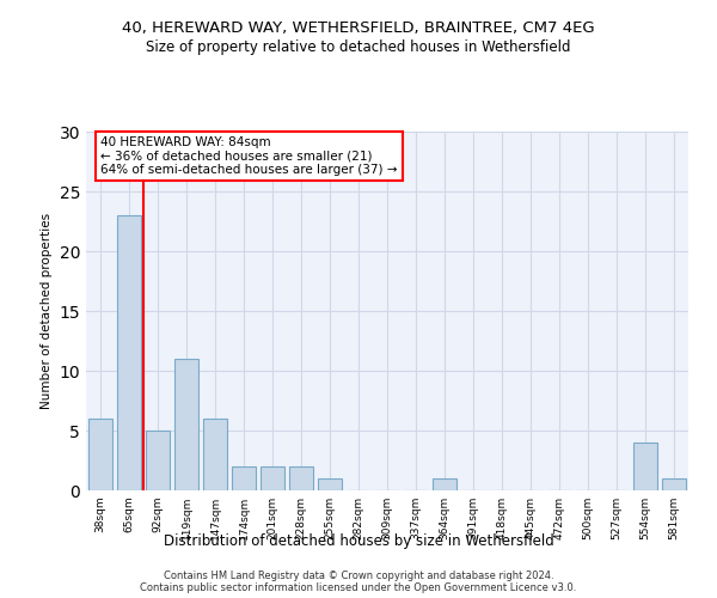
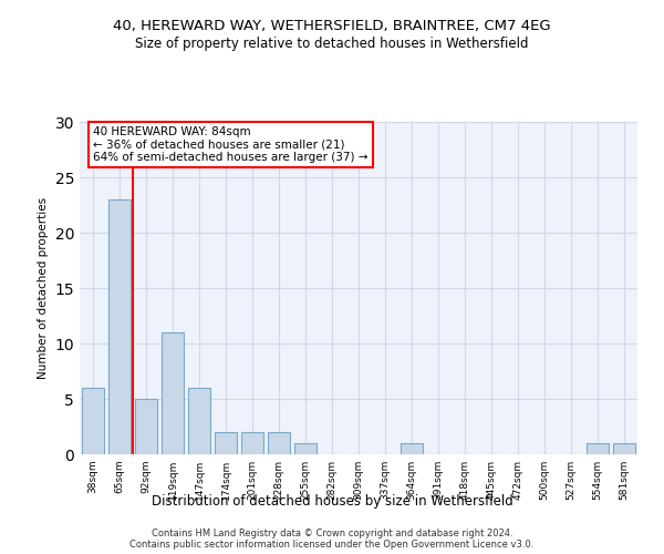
554sqm: 4 -> 1
